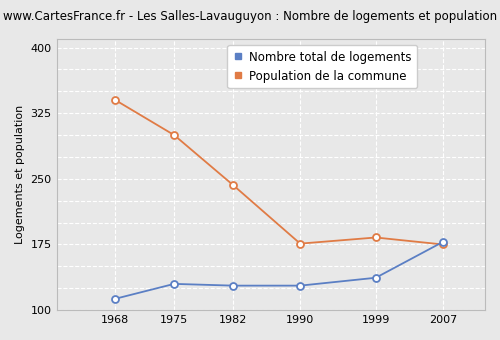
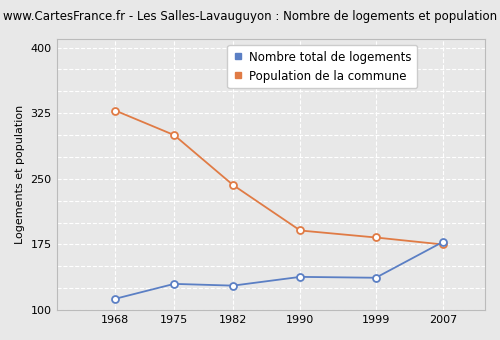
Population de la commune/1968: 340 -> 328
Nombre total de logements/1990: 128 -> 138
Population de la commune/1990: 176 -> 191
